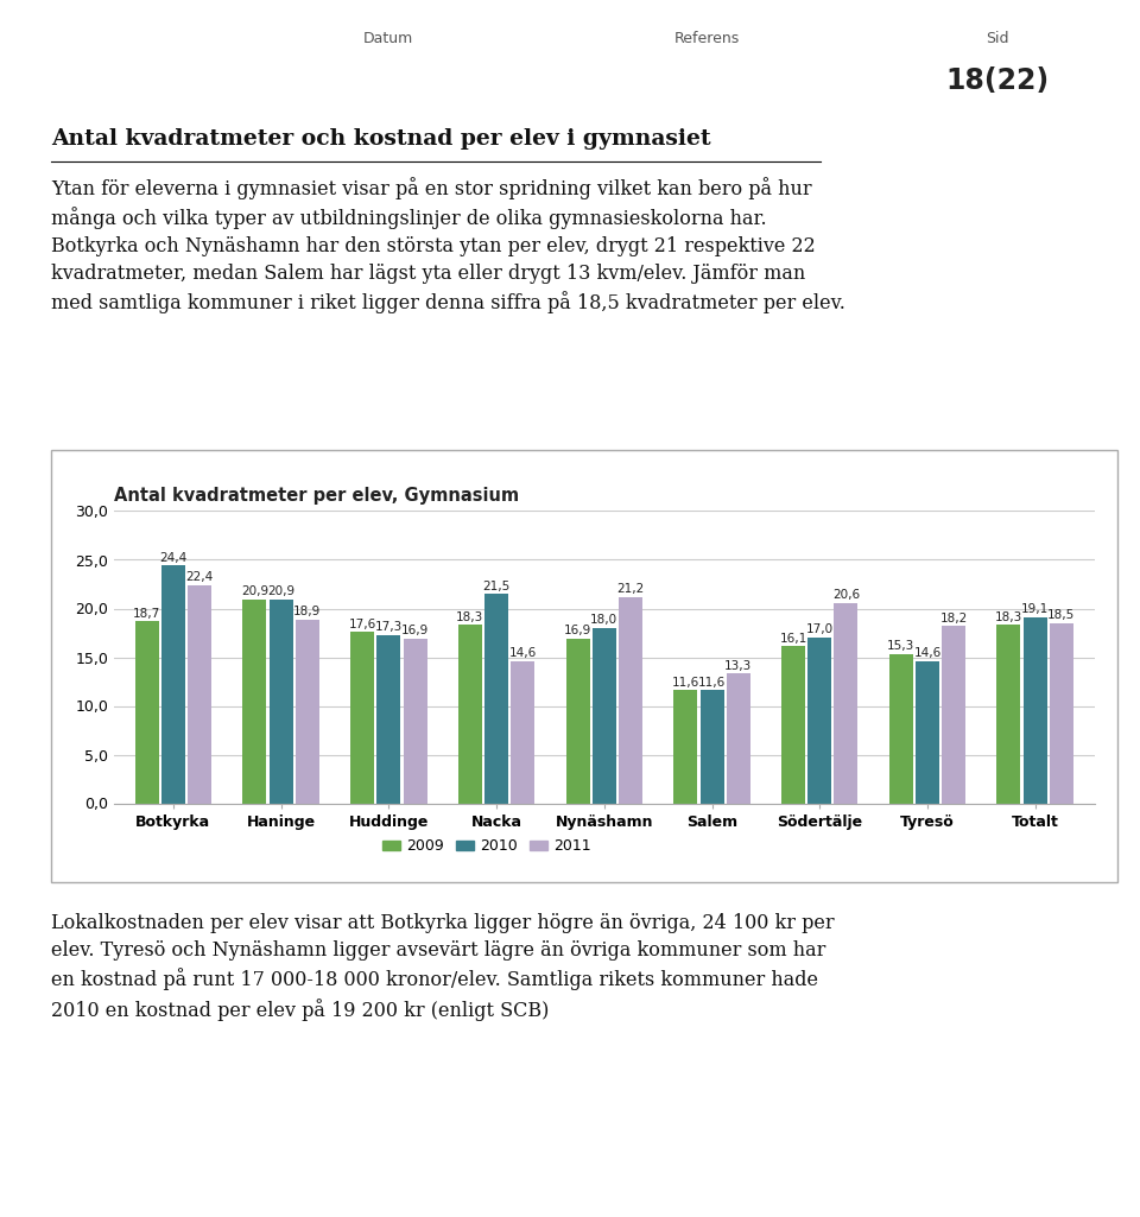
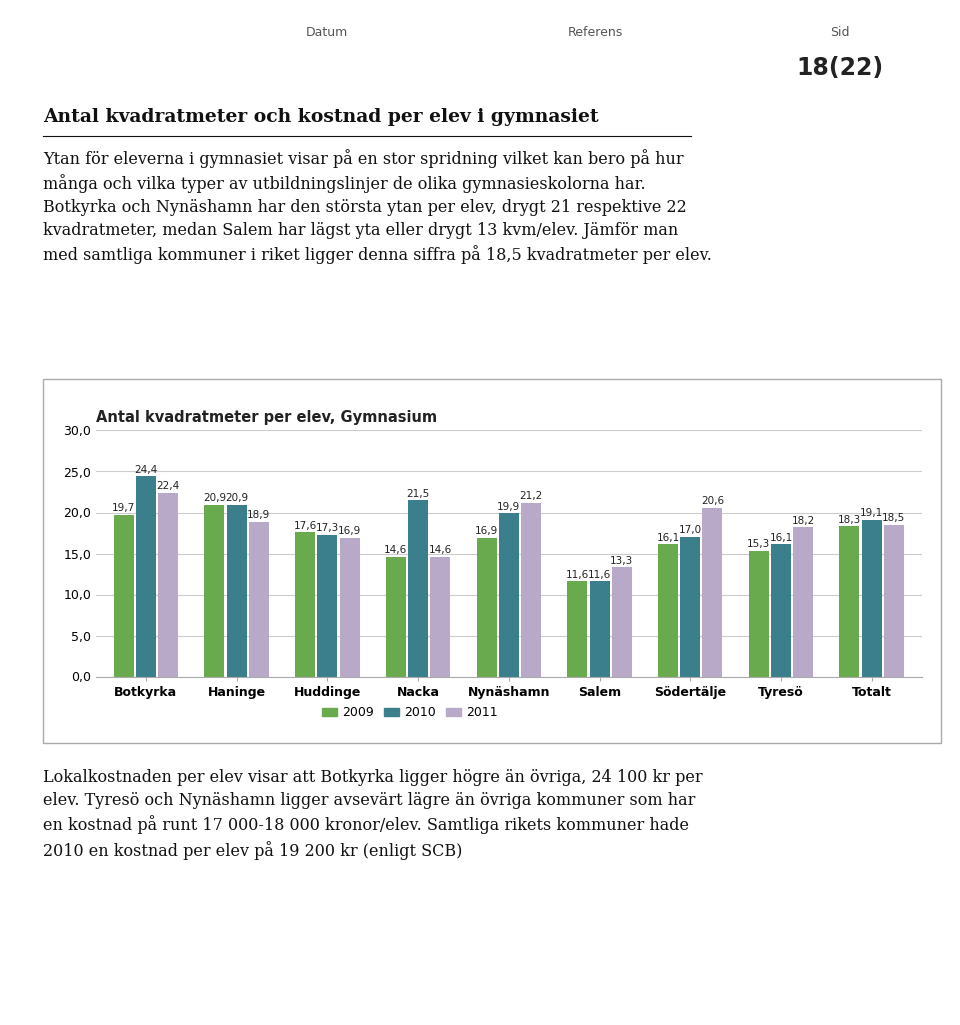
2009/Botkyrka: 18,7 -> 19,7
2009/Nacka: 18,3 -> 14,6
2010/Nynäshamn: 18,0 -> 19,9
2010/Tyresö: 14,6 -> 16,1
